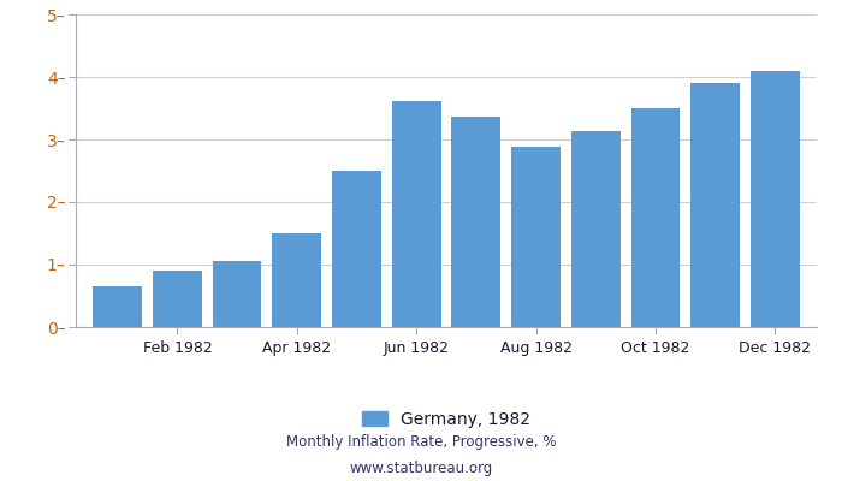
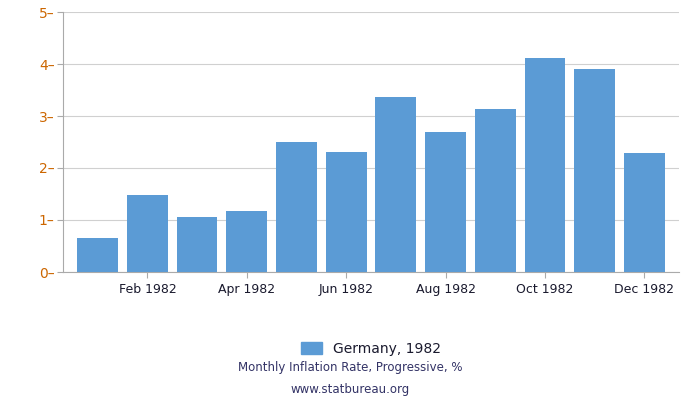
Feb 1982: 0.90– -> 1.48–
Apr 1982: 1.50– -> 1.18–
Jun 1982: 3.62– -> 2.30–
Aug 1982: 2.88– -> 2.70–
Oct 1982: 3.50– -> 4.12–
Dec 1982: 4.10– -> 2.28–
